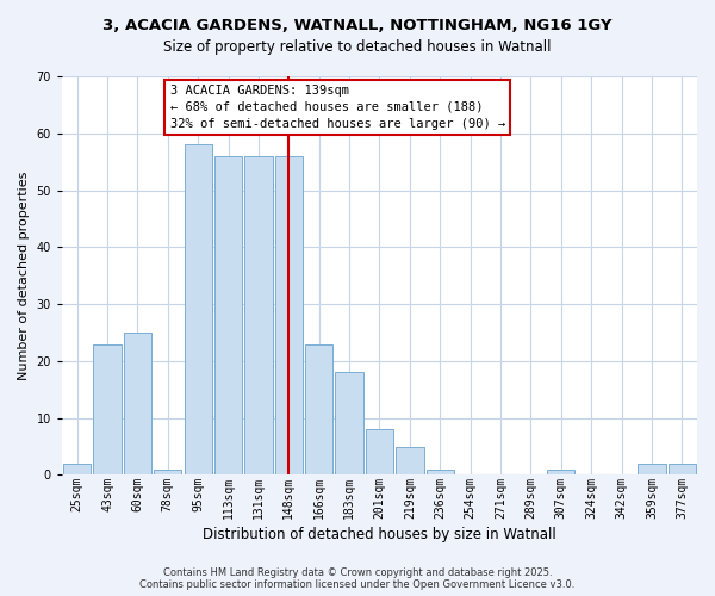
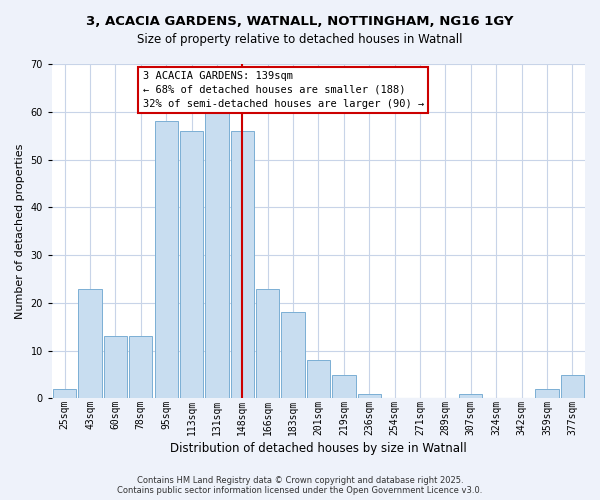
60sqm: 25 -> 13
78sqm: 1 -> 13
131sqm: 56 -> 60
377sqm: 2 -> 5
